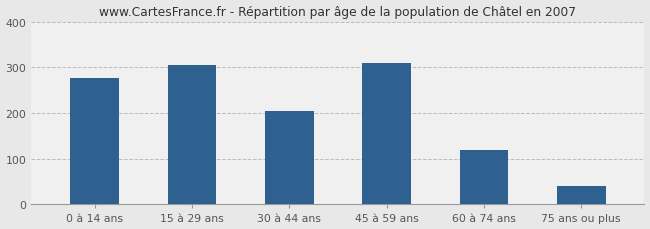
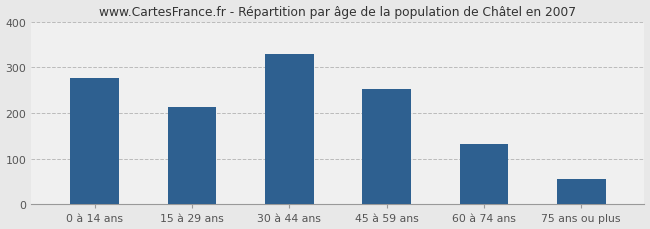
15 à 29 ans: 305 -> 212
30 à 44 ans: 205 -> 330
45 à 59 ans: 310 -> 252
60 à 74 ans: 120 -> 133
75 ans ou plus: 40 -> 55
